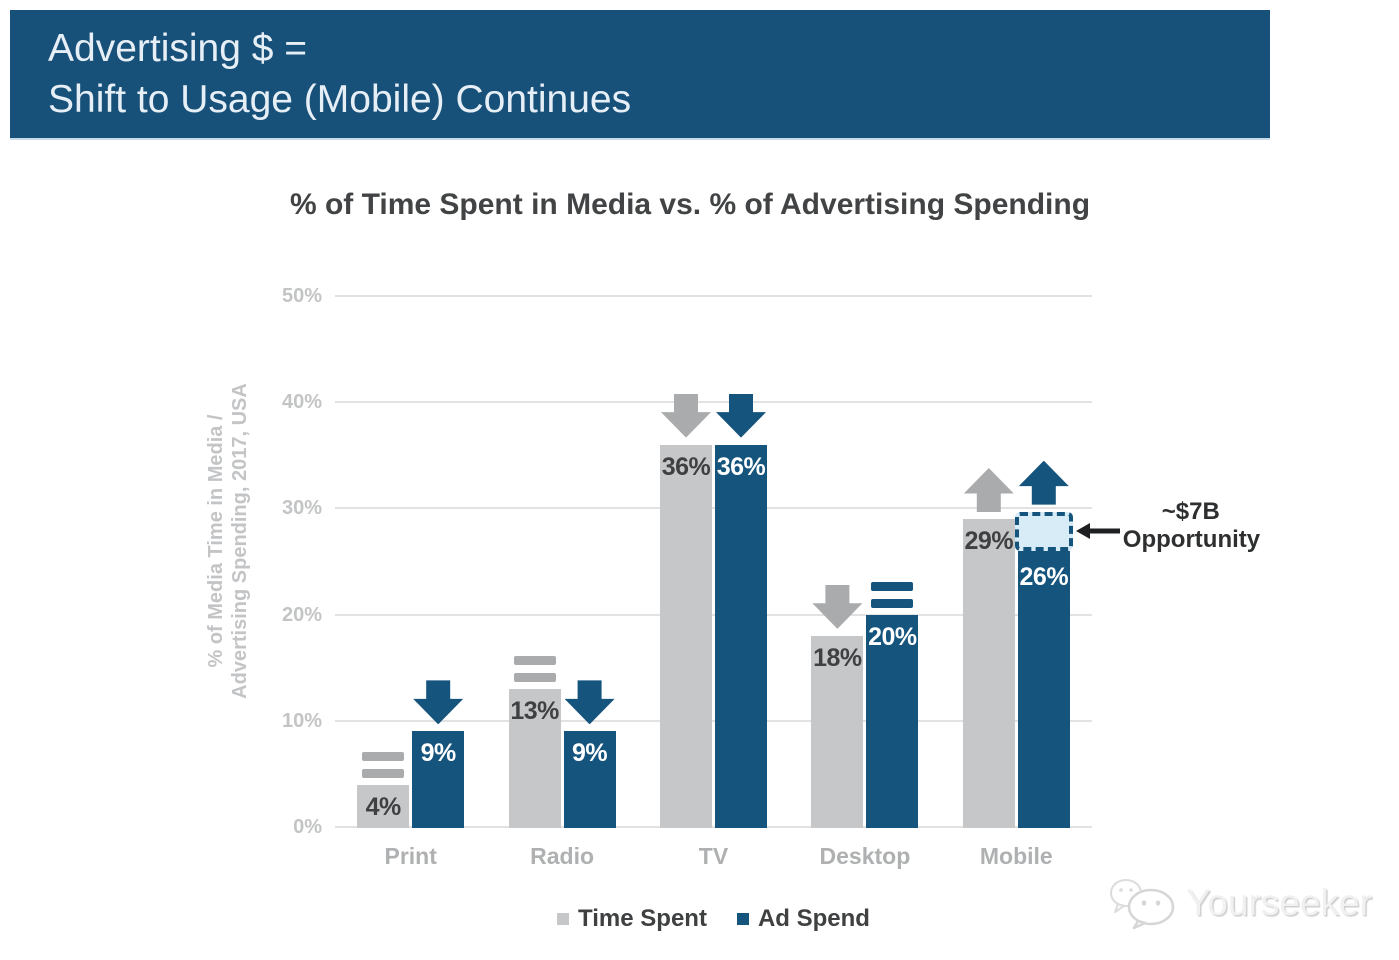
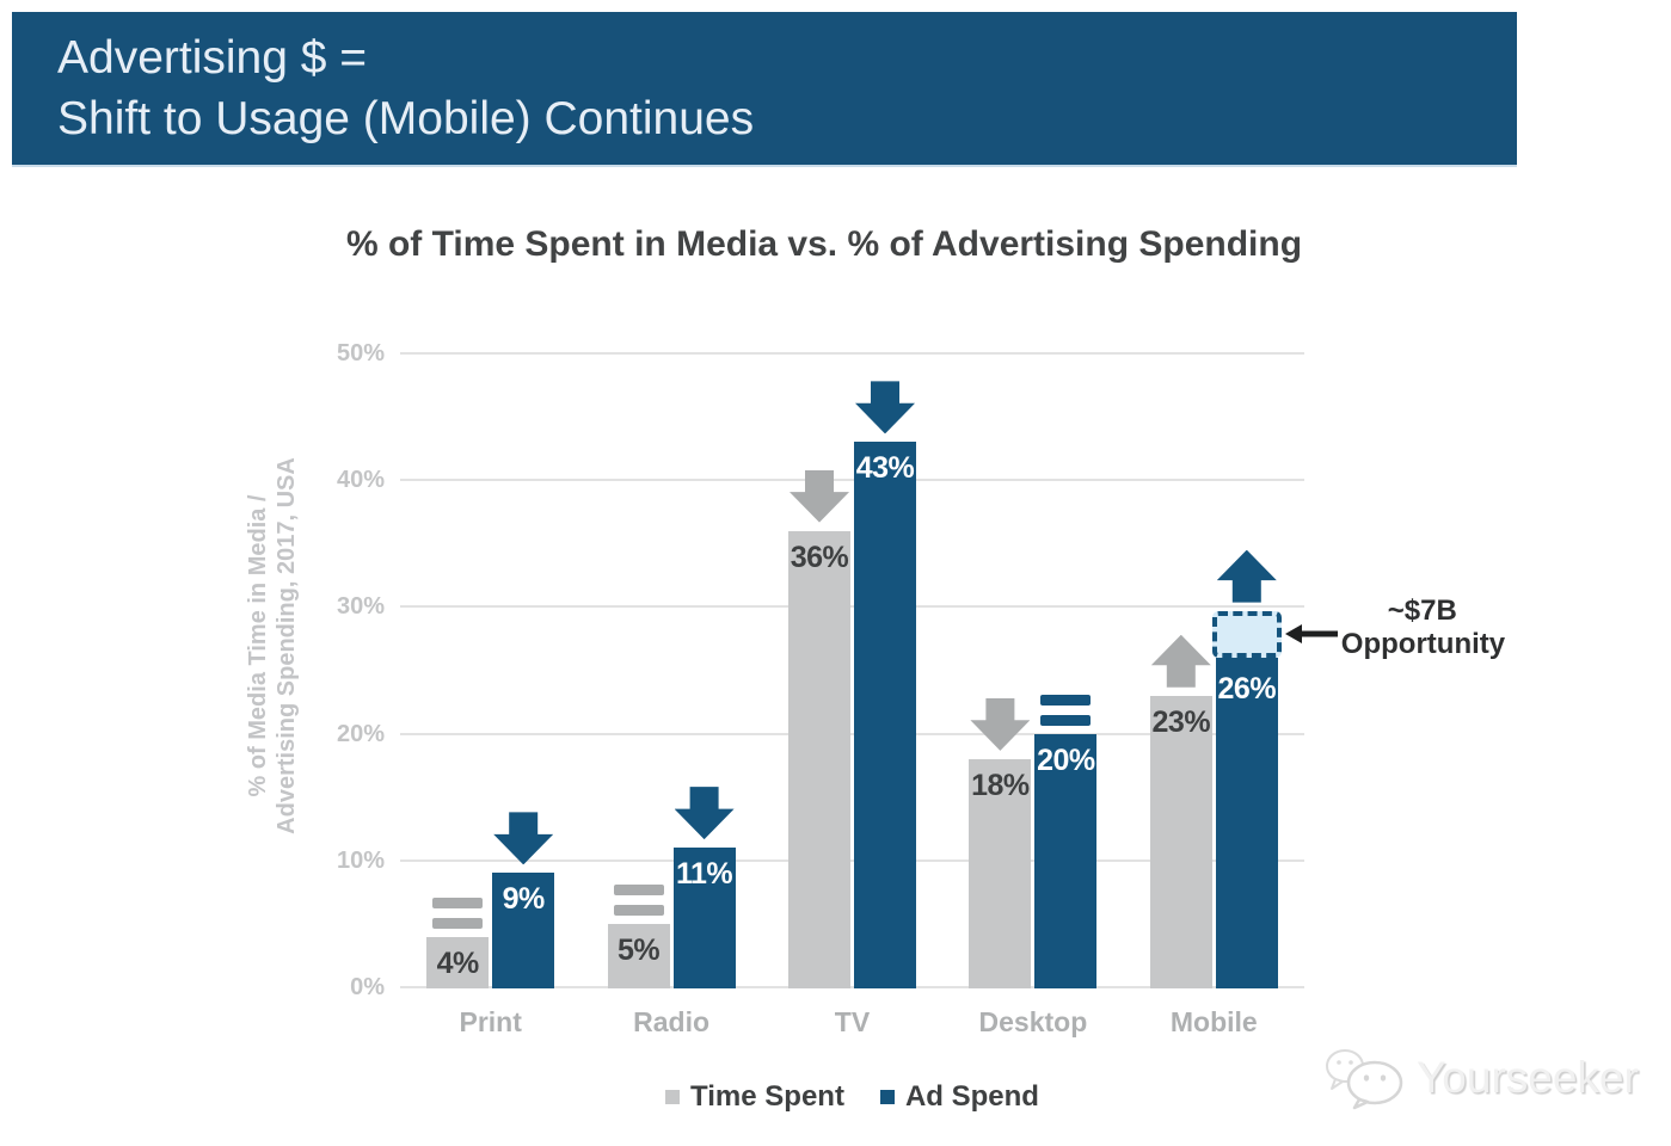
Time Spent/Radio: 13% -> 5%
Ad Spend/Radio: 9% -> 11%
Ad Spend/TV: 36% -> 43%
Time Spent/Mobile: 29% -> 23%
